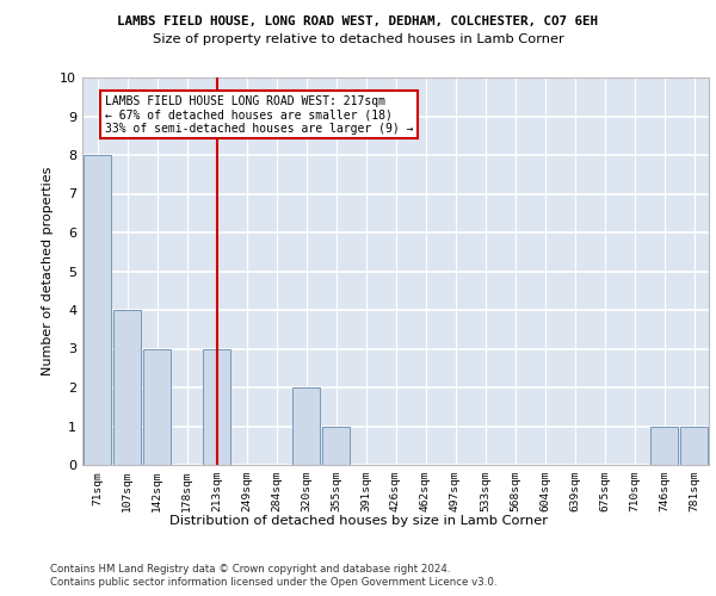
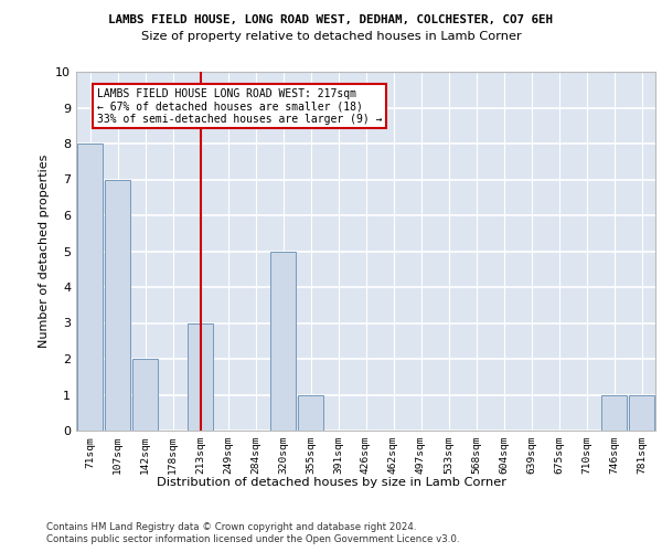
107sqm: 4 -> 7
142sqm: 3 -> 2
320sqm: 2 -> 5
